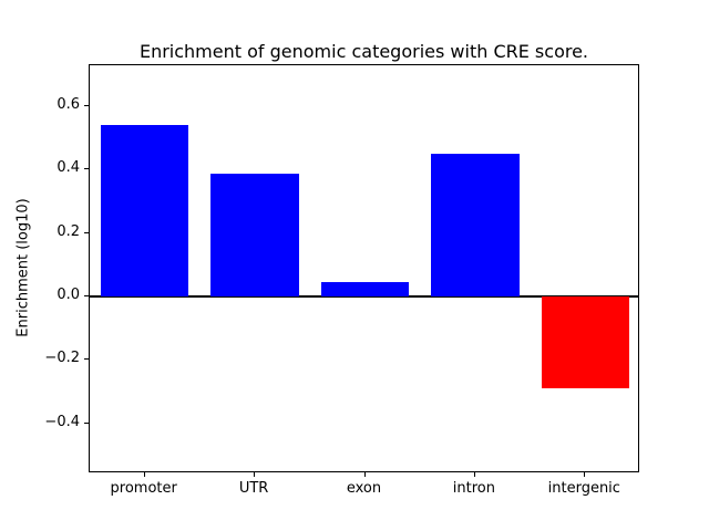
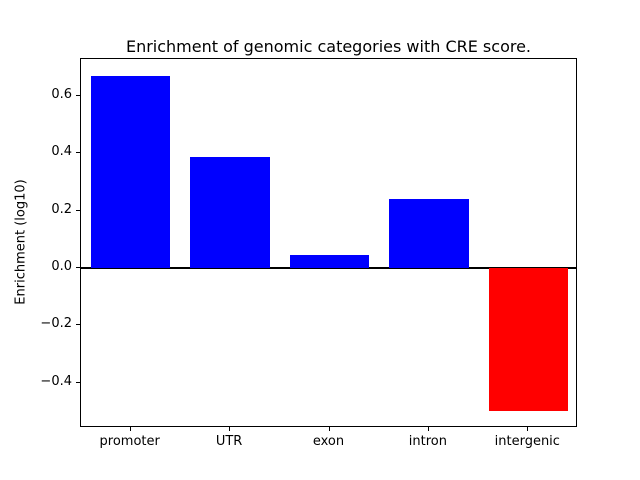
promoter: 0.54 -> 0.67
intron: 0.45 -> 0.24
intergenic: -0.29 -> -0.50
